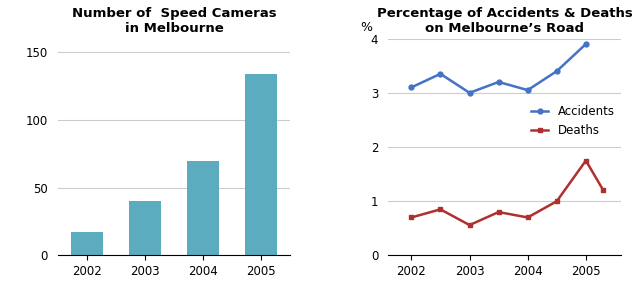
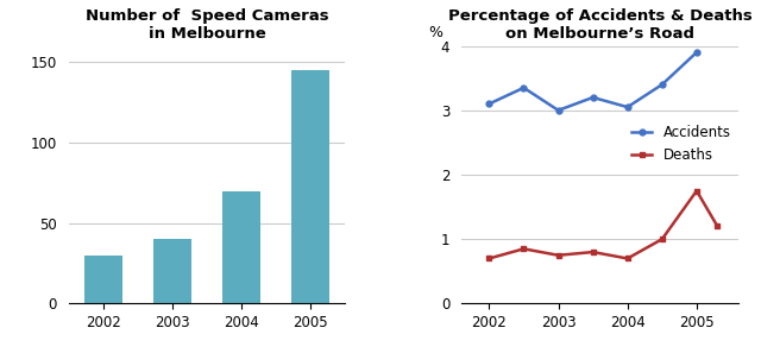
Number of Speed Cameras in Melbourne/2002: 17 -> 30
Number of Speed Cameras in Melbourne/2005: 134 -> 145
Percentage of Accidents & Deaths on Melbourne’s Road/Deaths/2003: 0.56 -> 0.75
